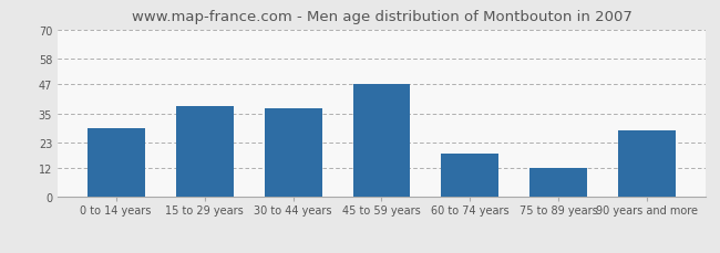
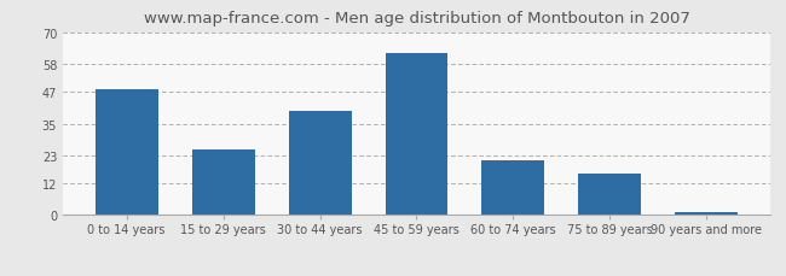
0 to 14 years: 29 -> 48
15 to 29 years: 38 -> 25
30 to 44 years: 37 -> 40
45 to 59 years: 47 -> 62
60 to 74 years: 18 -> 21
75 to 89 years: 12 -> 16
90 years and more: 28 -> 1
